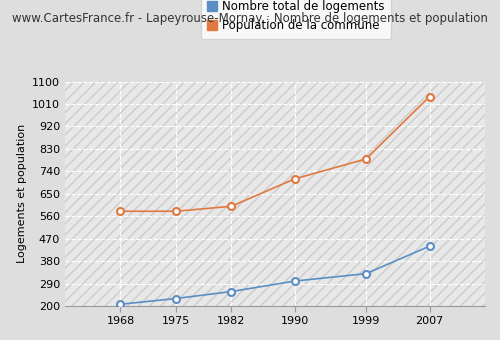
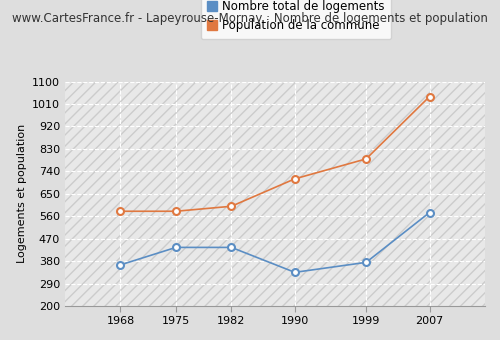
Nombre total de logements/1968: 207 -> 365
Nombre total de logements/1975: 230 -> 435
Nombre total de logements/1982: 258 -> 435
Nombre total de logements/1990: 300 -> 335
Nombre total de logements/1999: 330 -> 375
Nombre total de logements/2007: 440 -> 575
